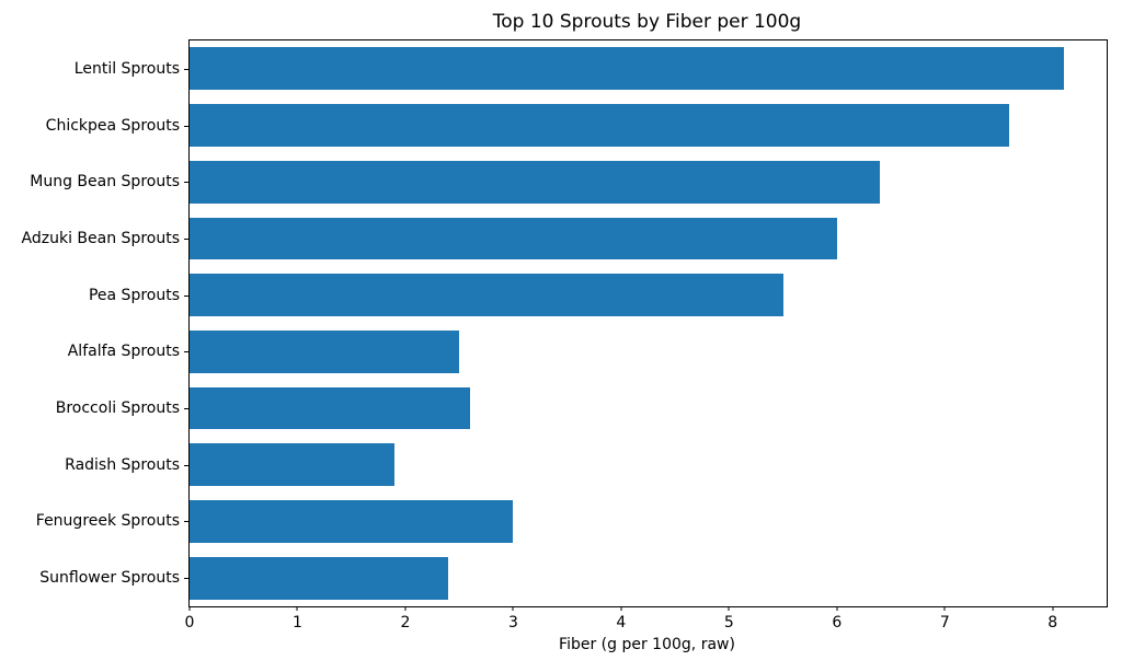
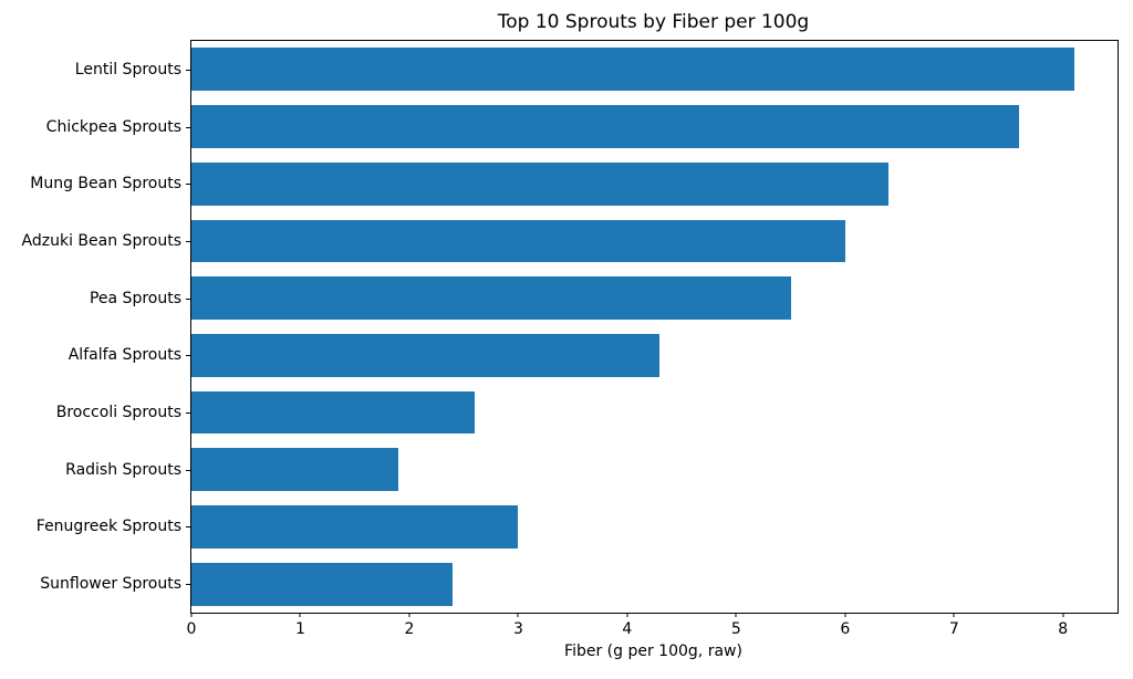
Alfalfa Sprouts: 2.5 -> 4.3
